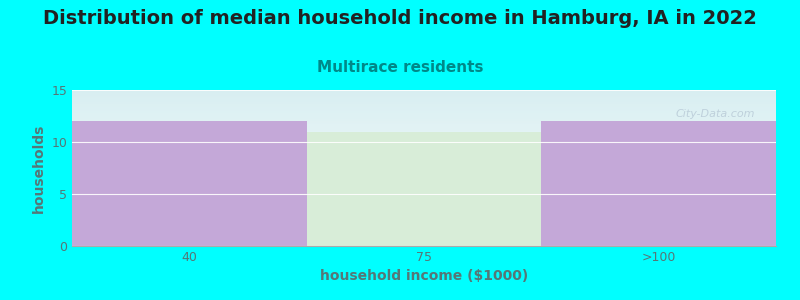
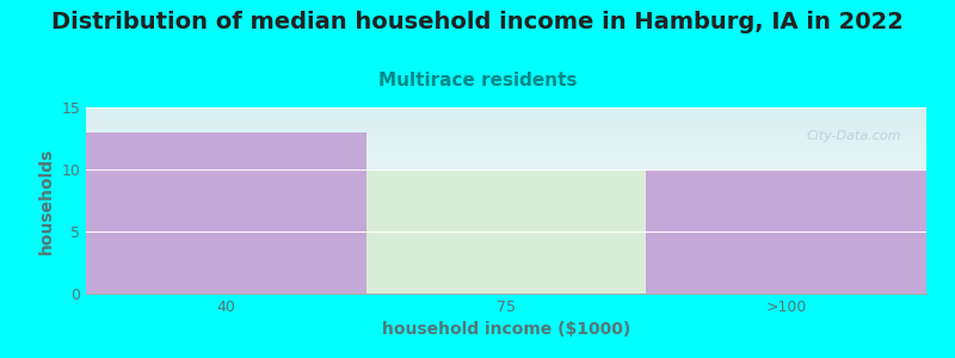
40: 12 -> 13
75: 11 -> 10
>100: 12 -> 10
